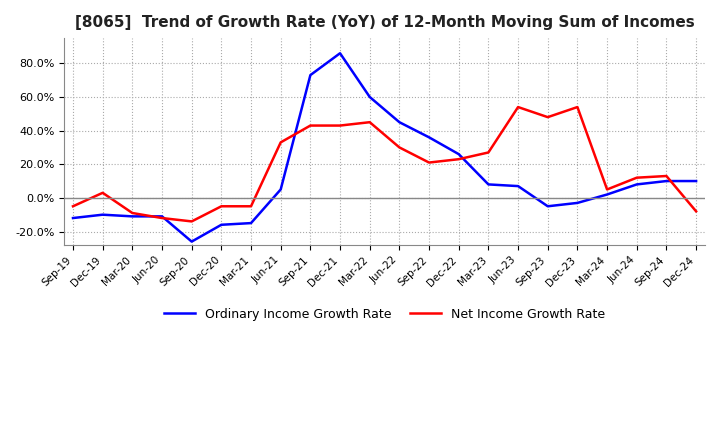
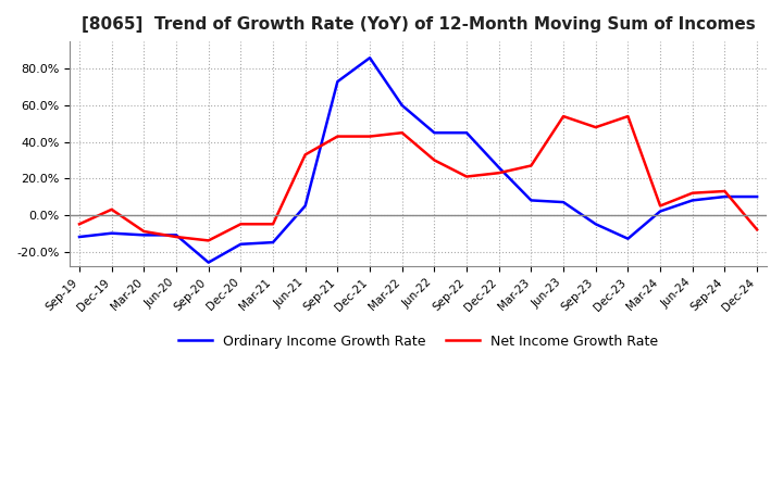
Ordinary Income Growth Rate/Sep-22: 36% -> 45%
Ordinary Income Growth Rate/Dec-23: -3% -> -13%
